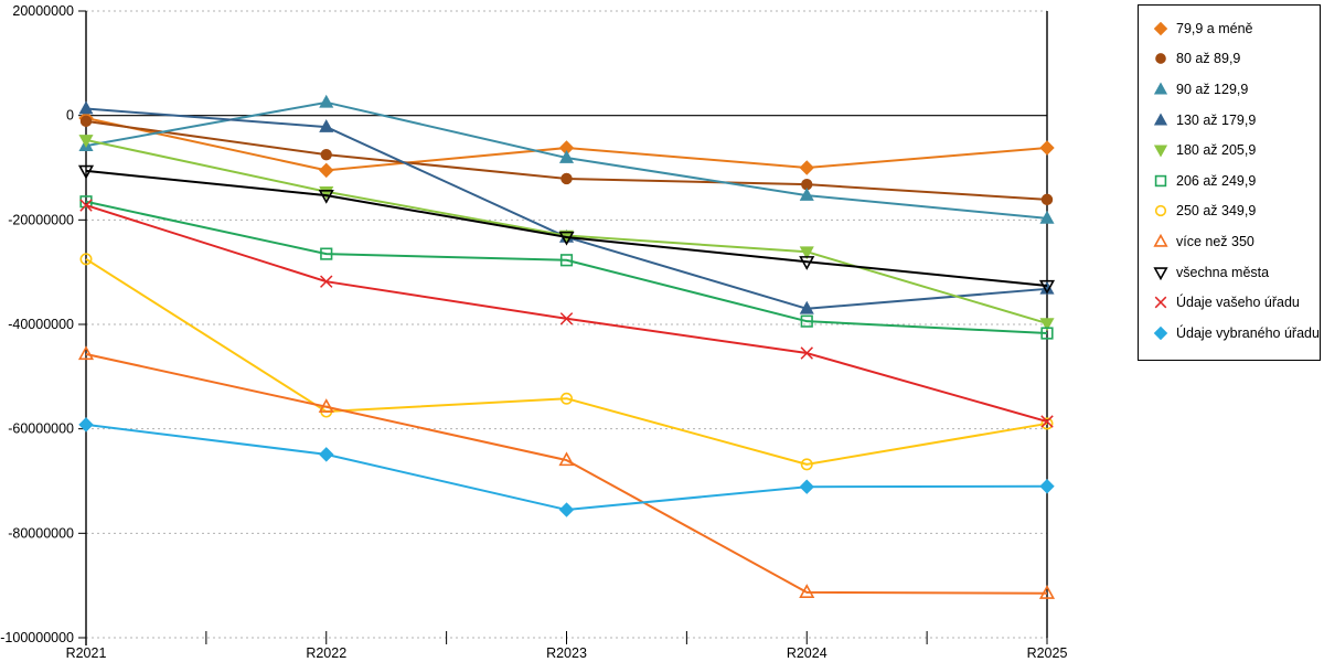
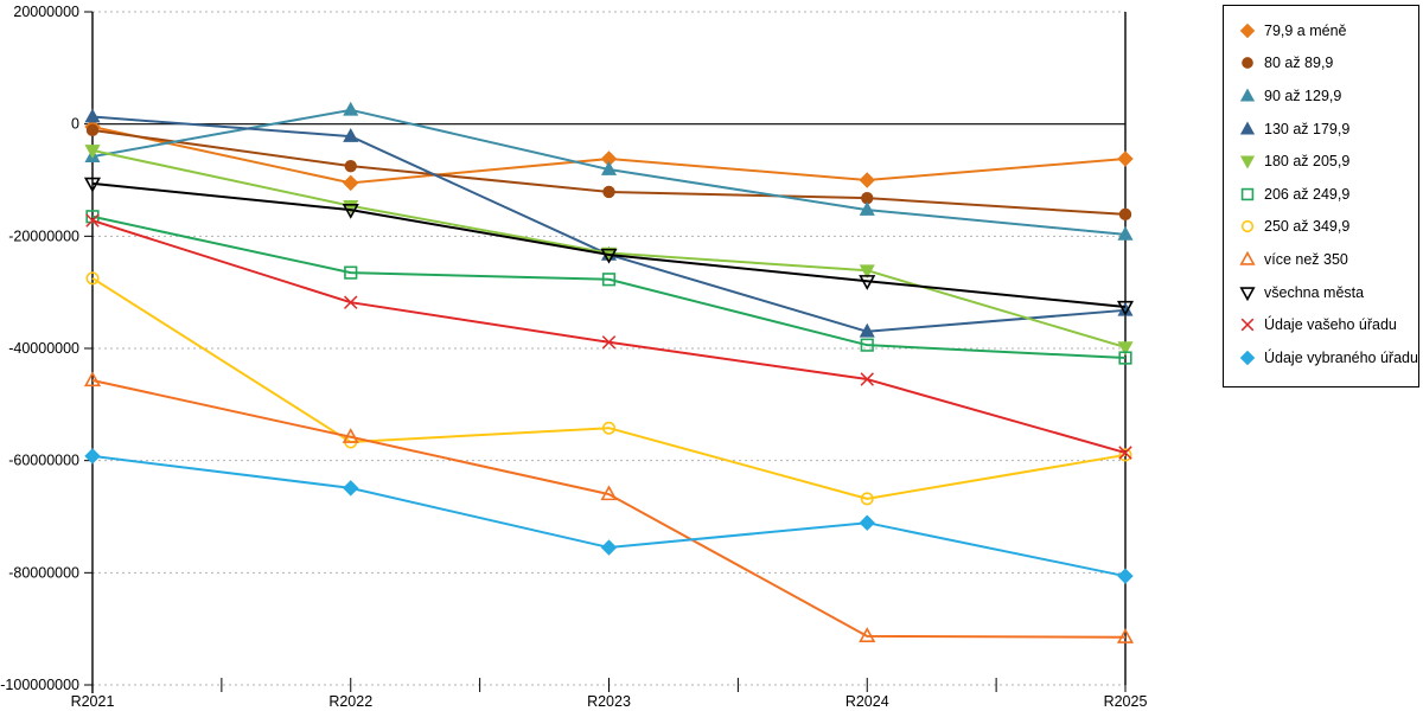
Údaje vybraného úřadu/R2025: -71000000 -> -81000000
